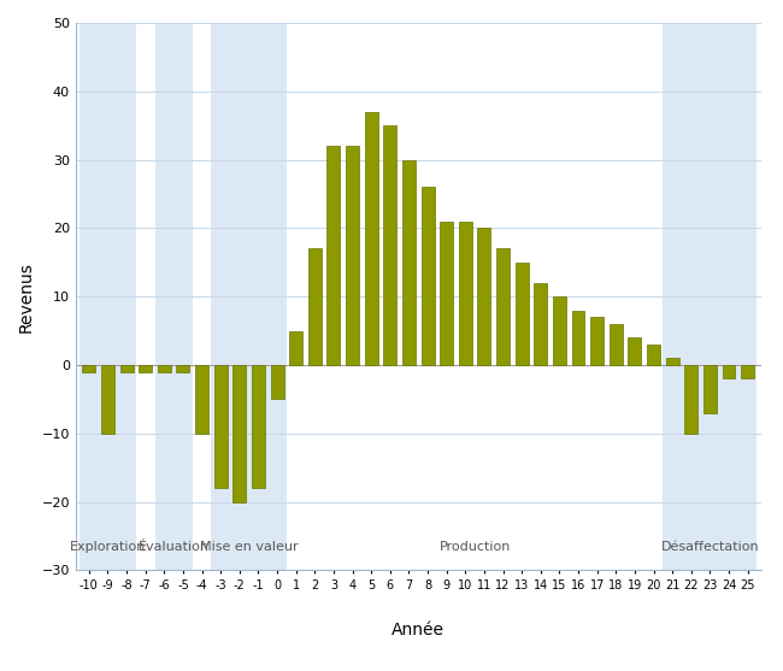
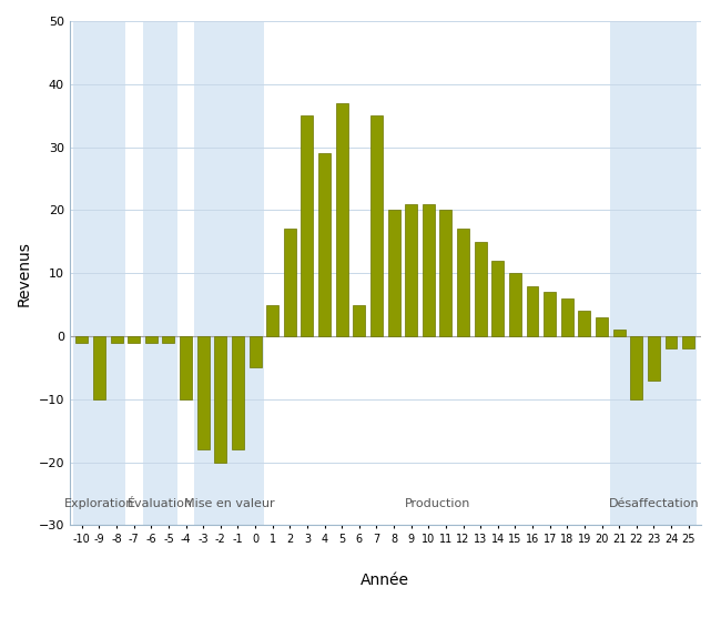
3: 32 -> 35
4: 32 -> 29
6: 35 -> 5
7: 30 -> 35
8: 26 -> 20
